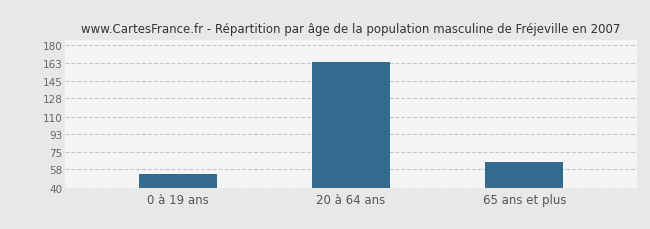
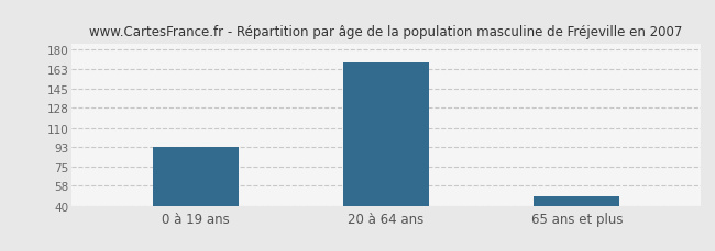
0 à 19 ans: 53 -> 93
20 à 64 ans: 164 -> 169
65 ans et plus: 65 -> 48
